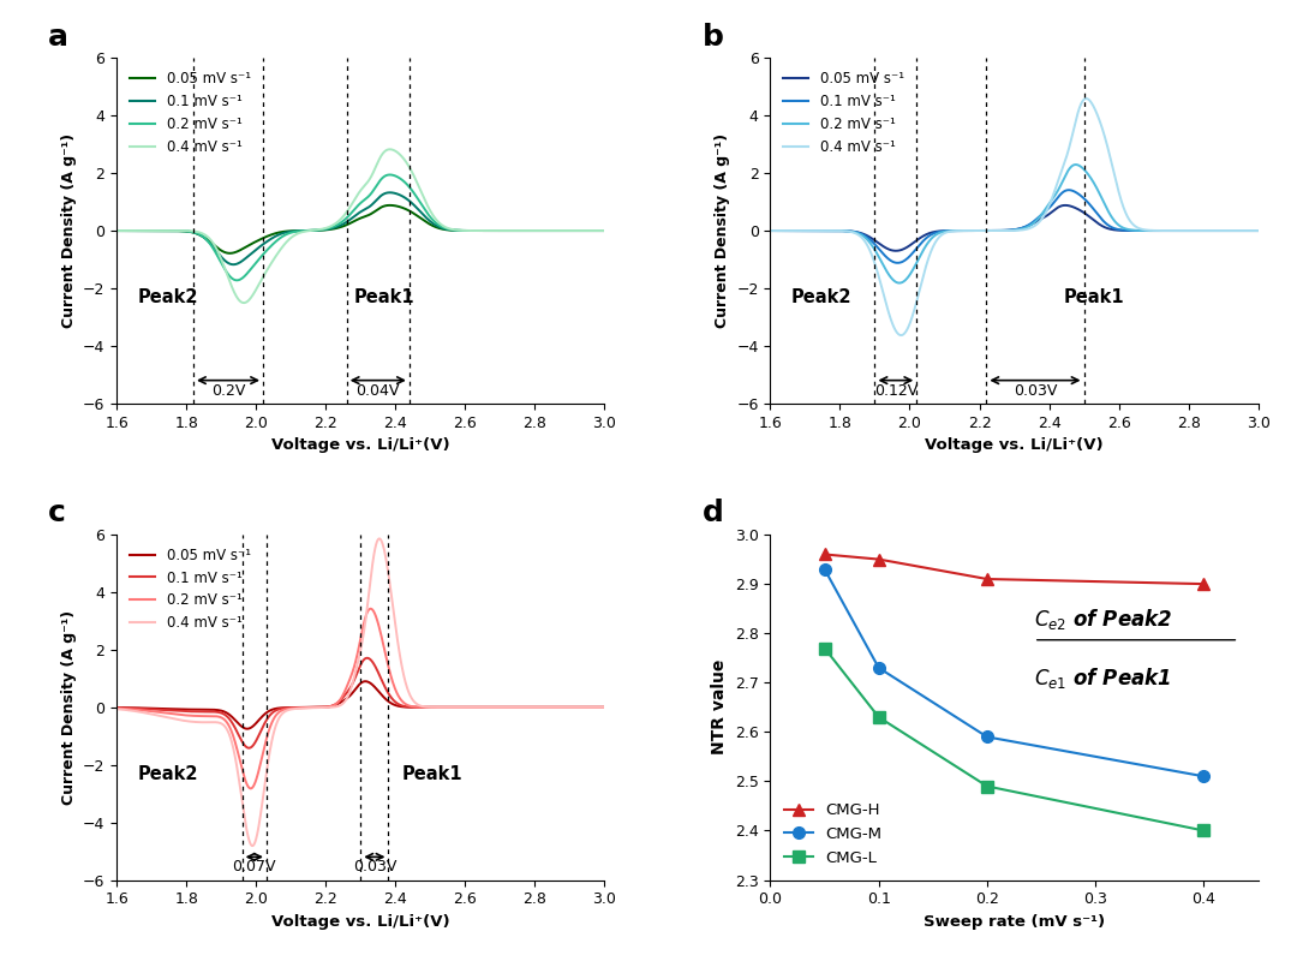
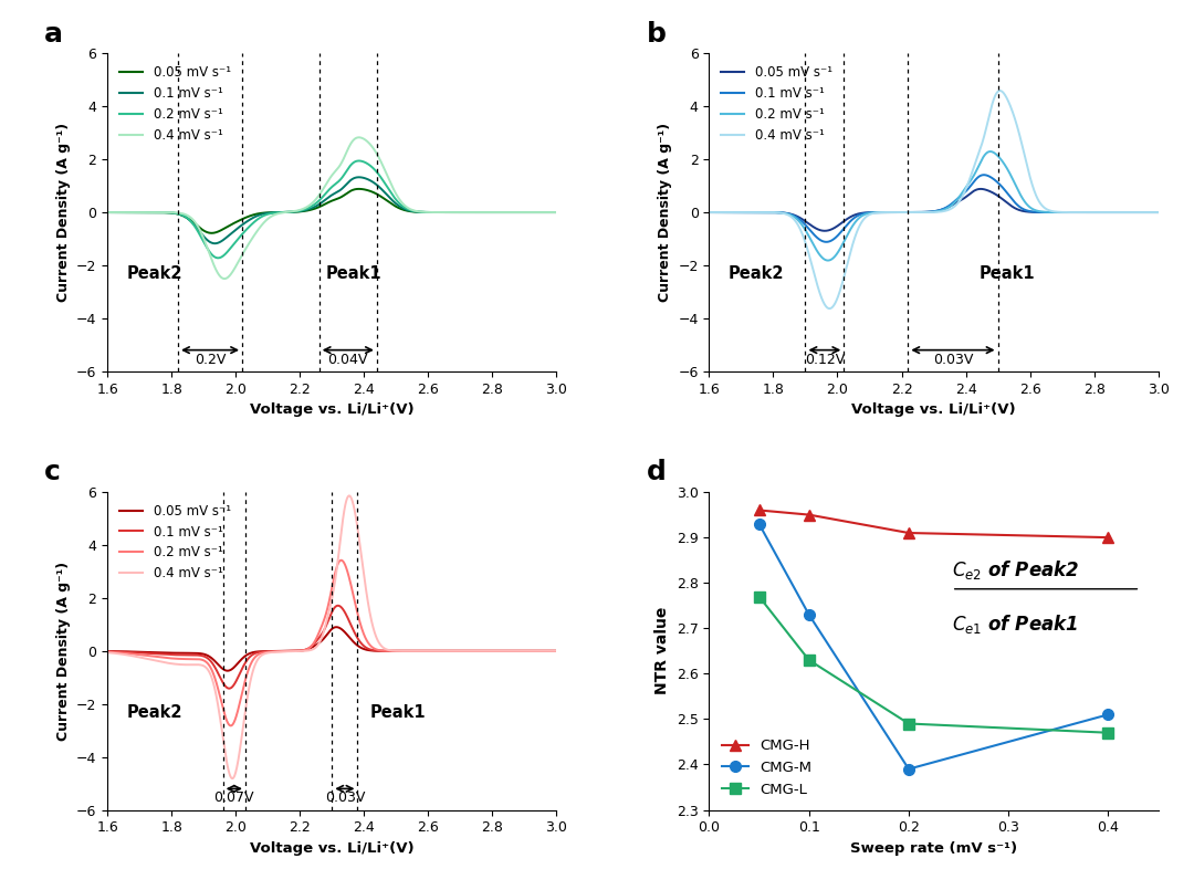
CMG-M/0.2: 2.59 -> 2.39
CMG-L/0.4: 2.40 -> 2.47
